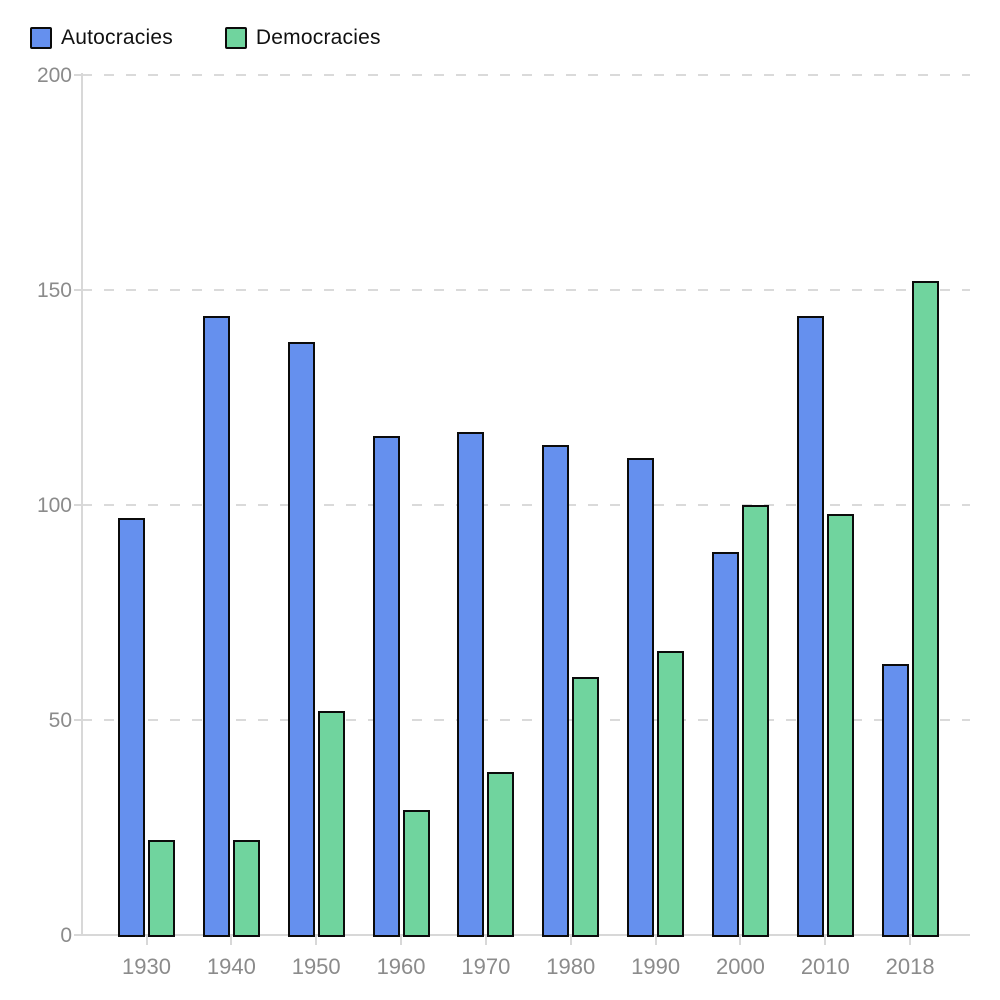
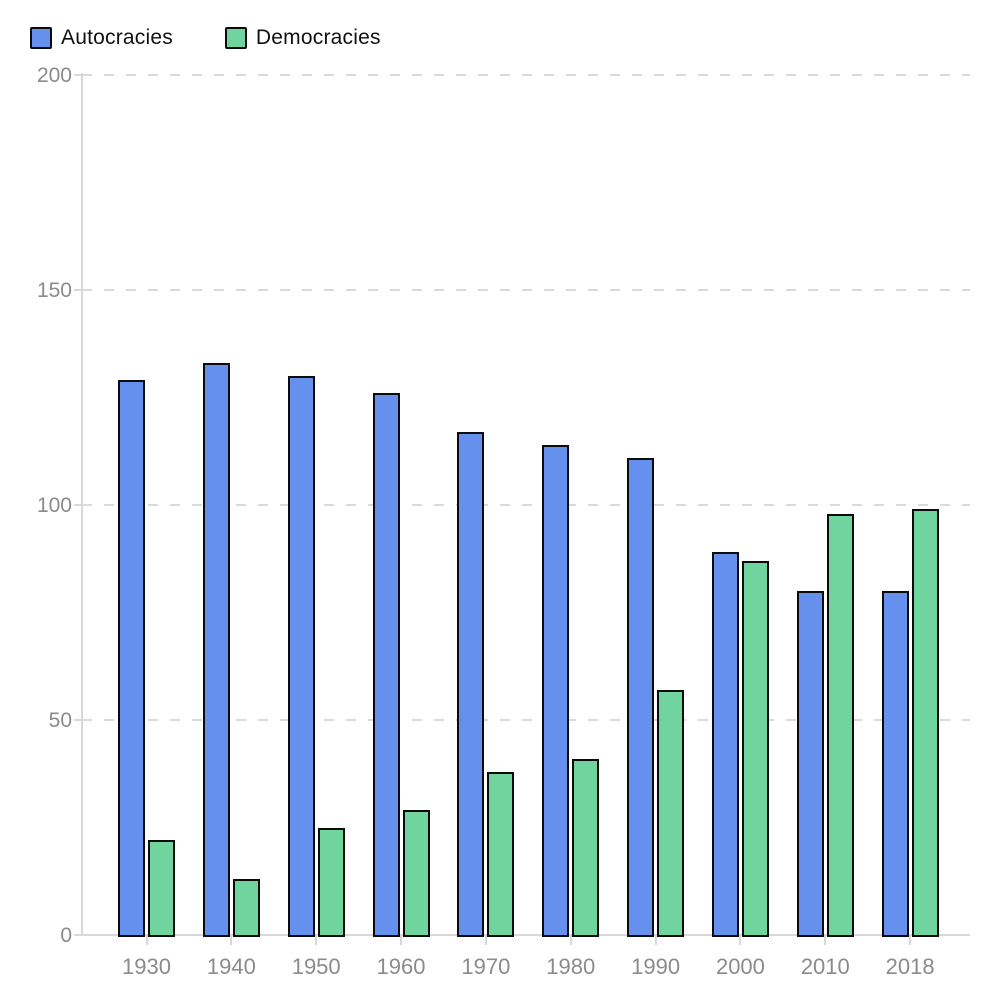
Autocracies/1930: 97 -> 129
Autocracies/1940: 144 -> 133
Democracies/1940: 22 -> 13
Autocracies/1950: 138 -> 130
Democracies/1950: 52 -> 25
Autocracies/1960: 116 -> 126
Democracies/1980: 60 -> 41
Democracies/1990: 66 -> 57
Democracies/2000: 100 -> 87
Autocracies/2010: 144 -> 80
Autocracies/2018: 63 -> 80
Democracies/2018: 152 -> 99
